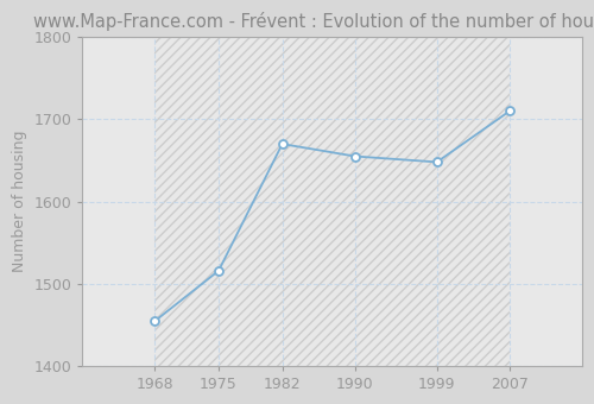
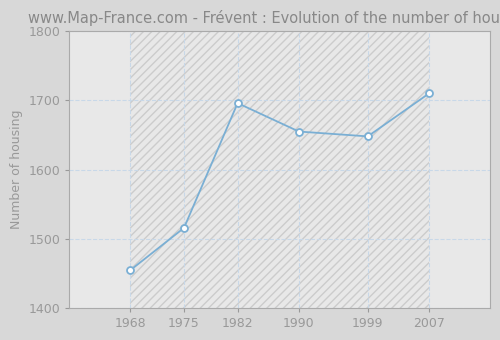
1982: 1670 -> 1696
